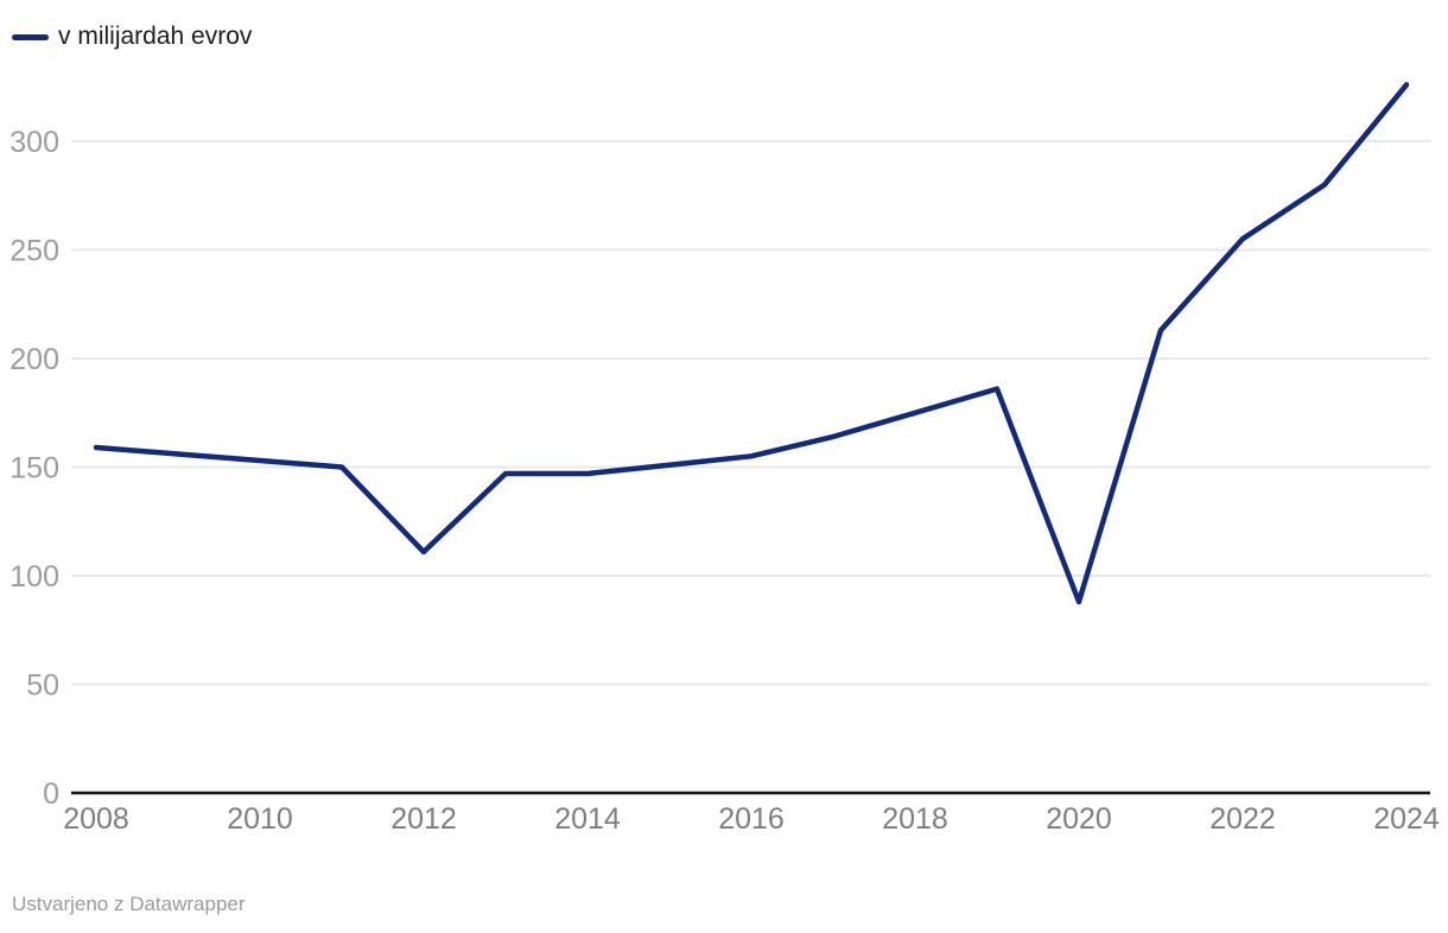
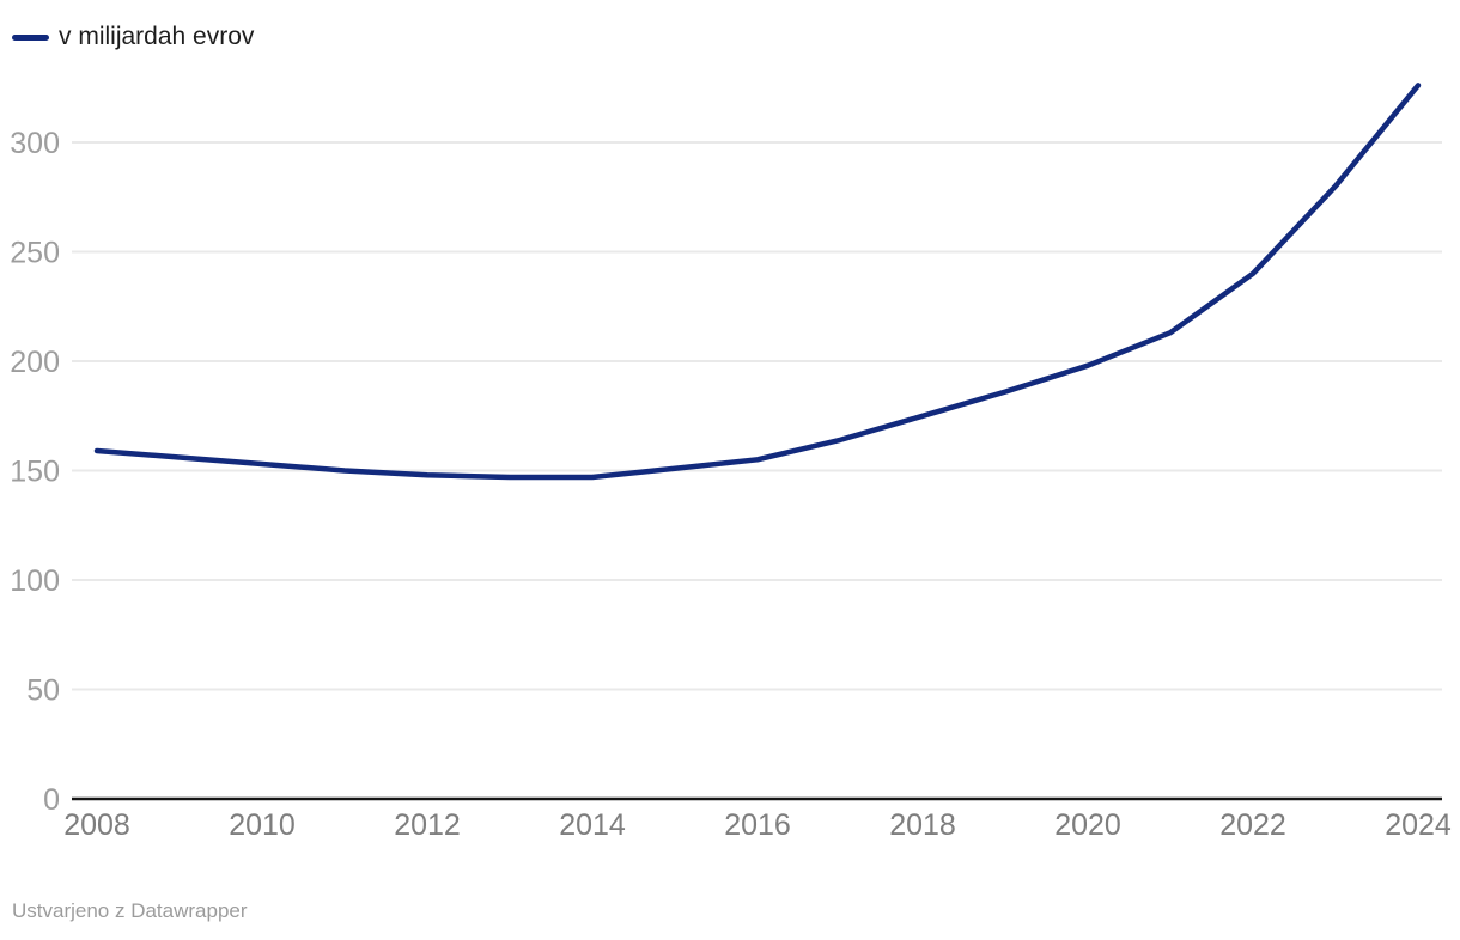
2012: 111 -> 148
2020: 88 -> 198
2022: 255 -> 240
